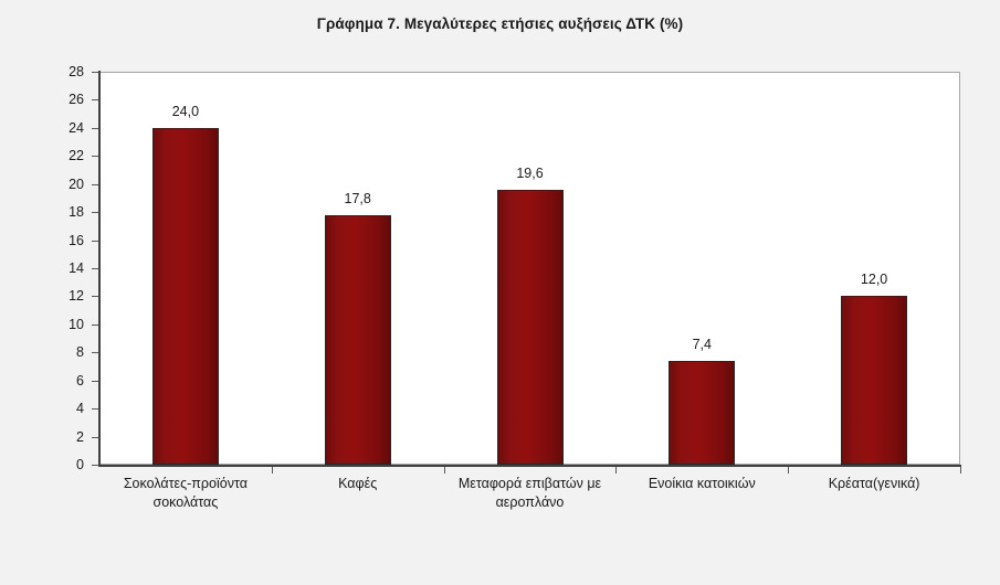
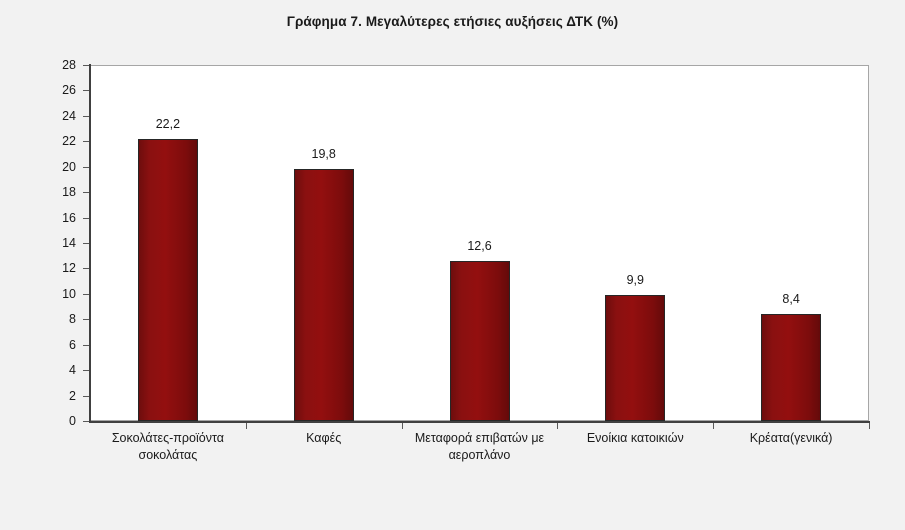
Σοκολάτες-προϊόντα σοκολάτας: 24,0 -> 22,2
Καφές: 17,8 -> 19,8
Μεταφορά επιβατών με αεροπλάνο: 19,6 -> 12,6
Ενοίκια κατοικιών: 7,4 -> 9,9
Κρέατα(γενικά): 12,0 -> 8,4
